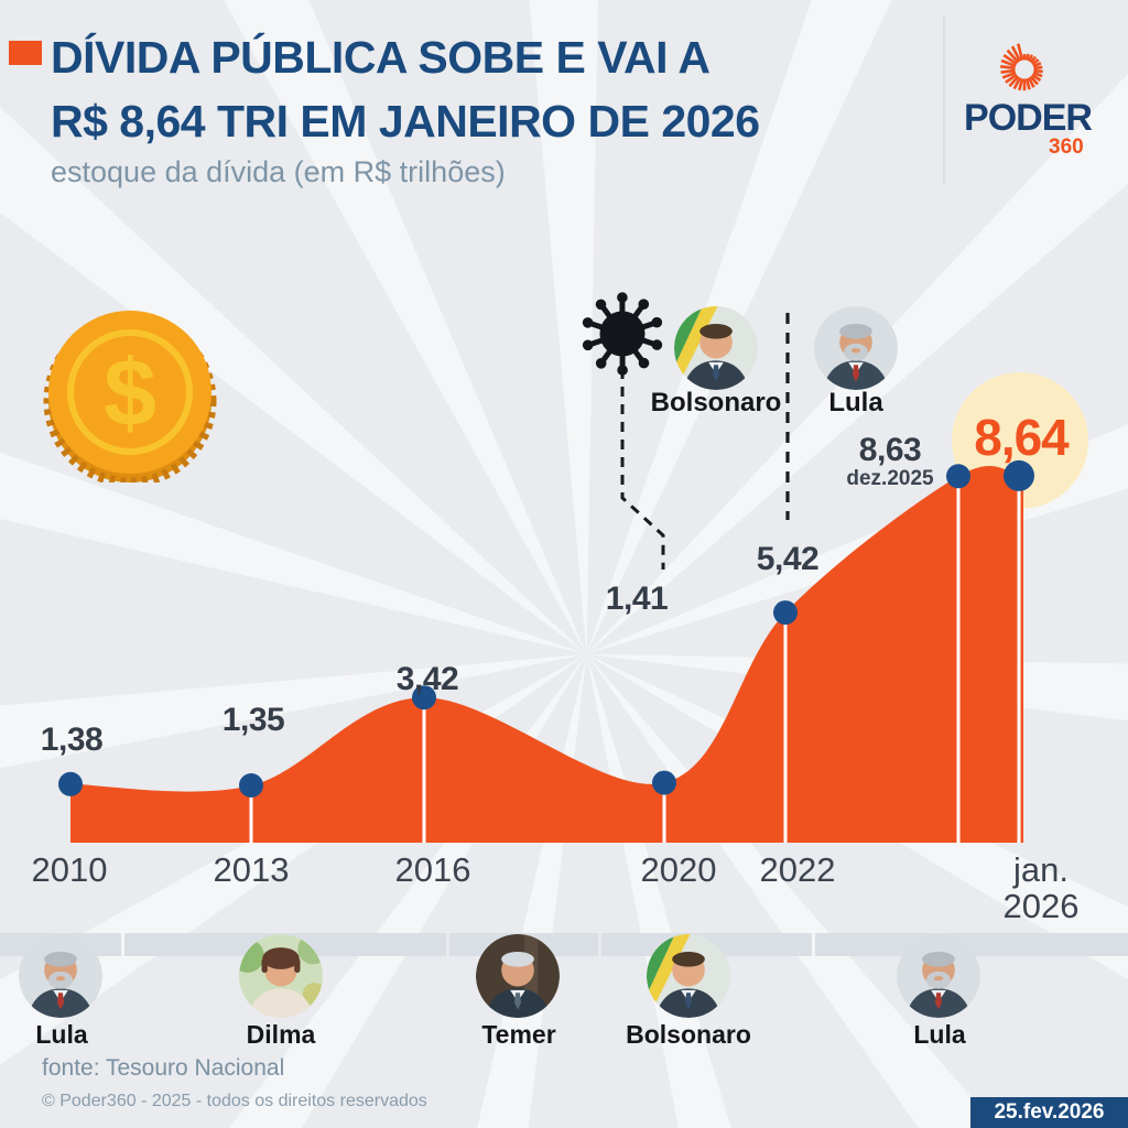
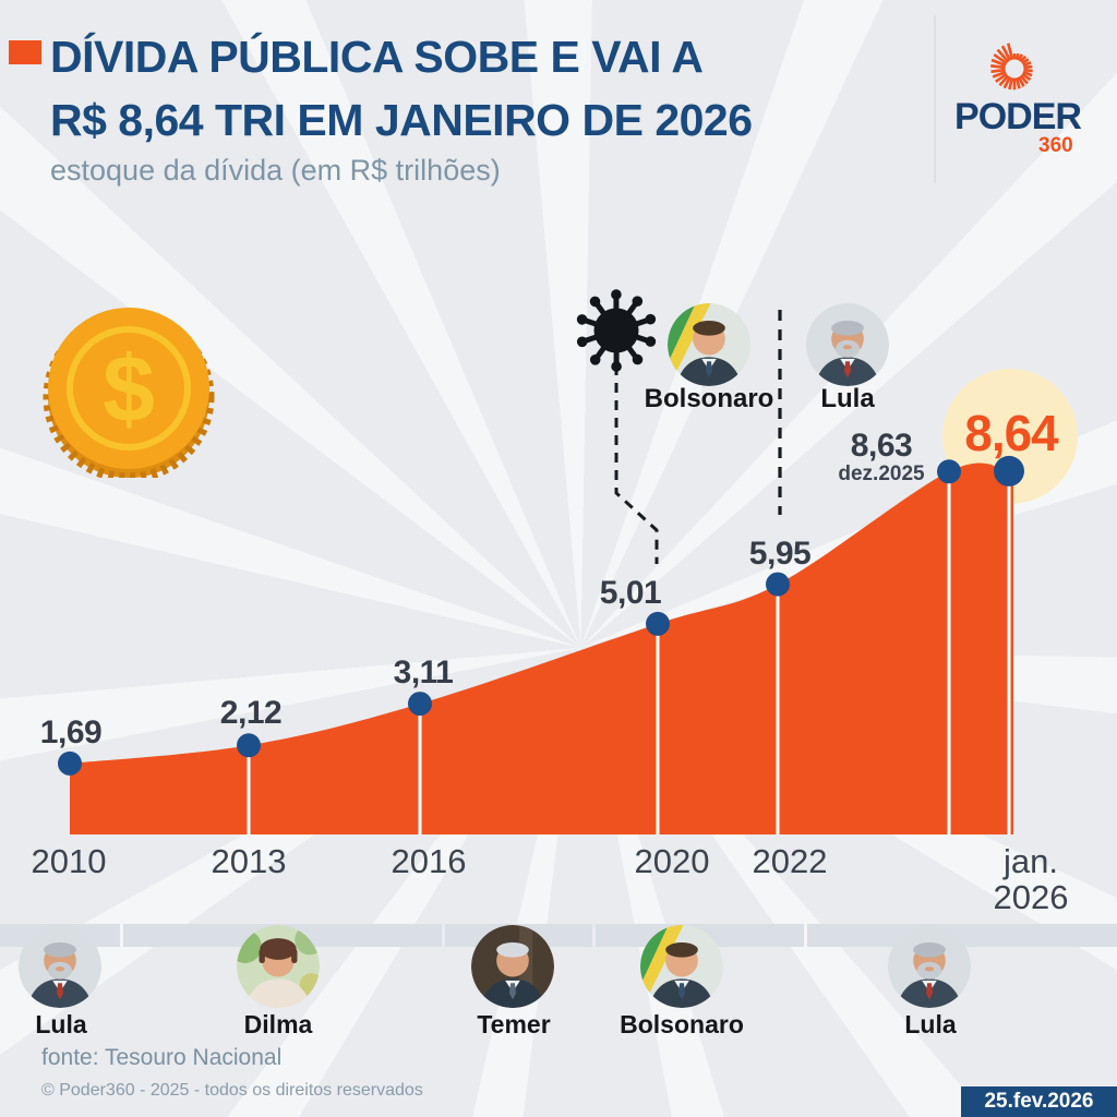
2010: 1,38 -> 1,69
2013: 1,35 -> 2,12
2016: 3,42 -> 3,11
2020: 1,41 -> 5,01
2022: 5,42 -> 5,95
